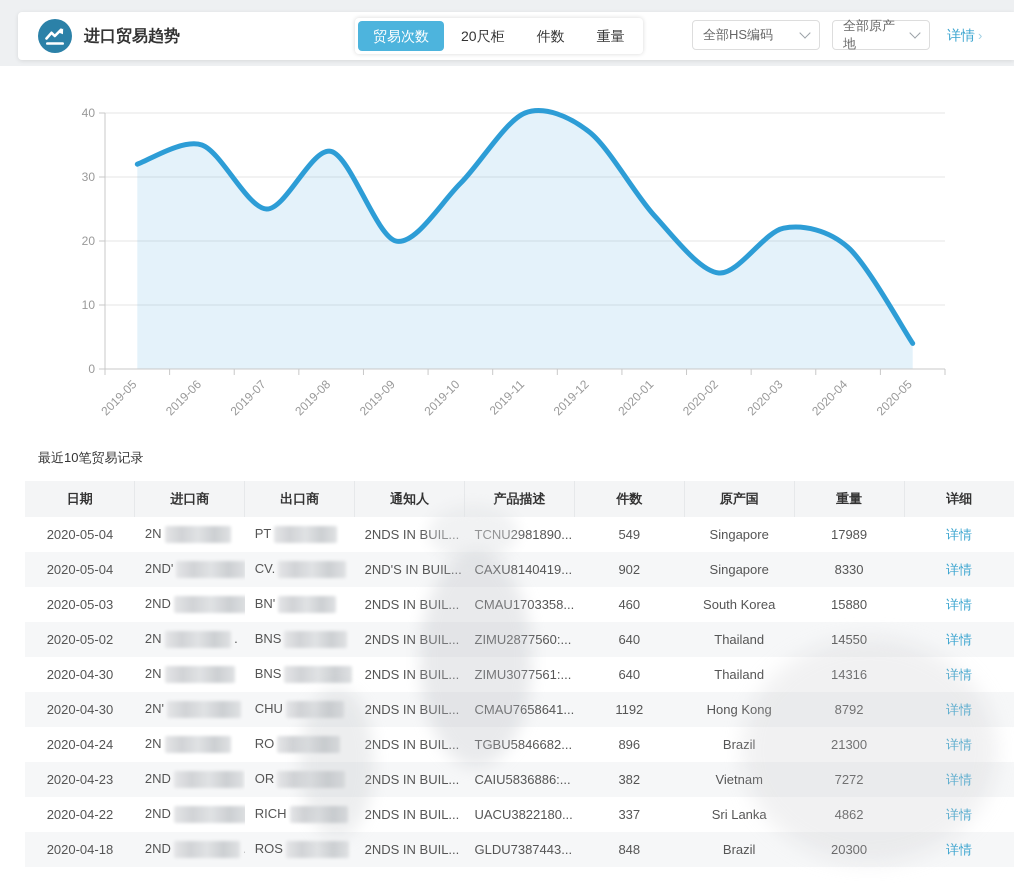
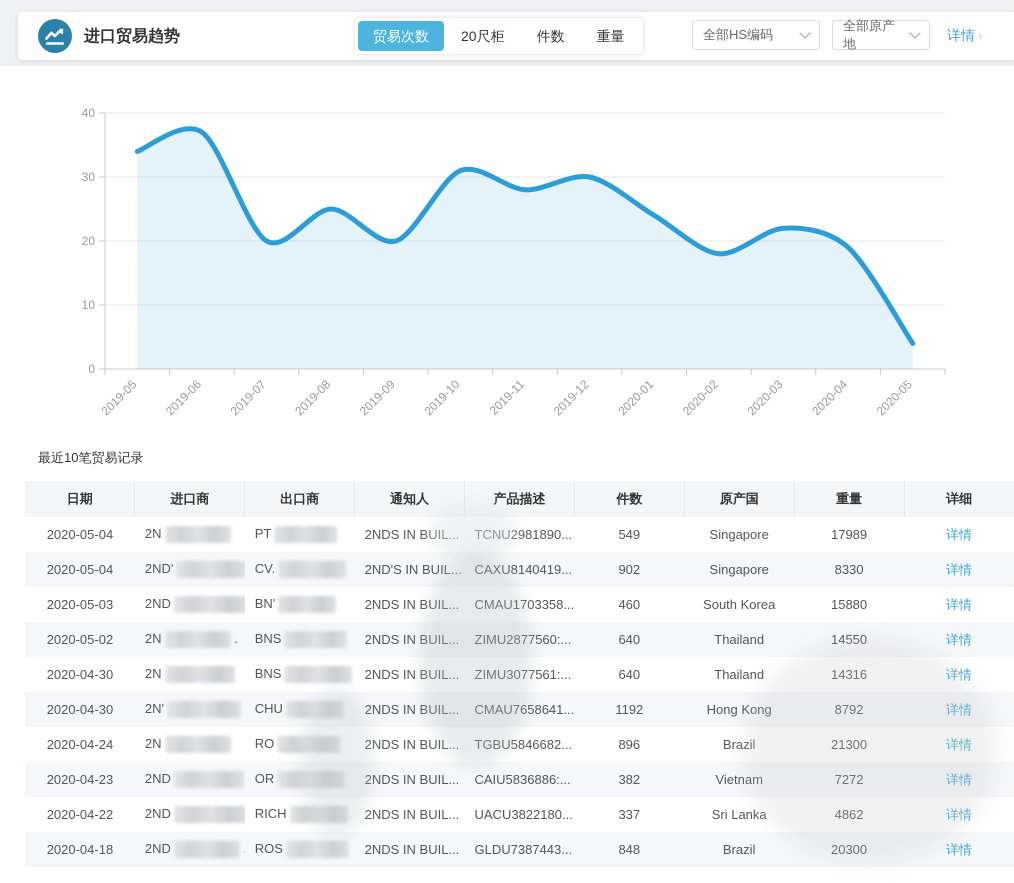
2019-05: 32 -> 34
2019-06: 35 -> 37
2019-07: 25 -> 20
2019-08: 34 -> 25
2019-10: 29 -> 31
2019-11: 40 -> 28
2019-12: 37 -> 30
2020-02: 15 -> 18
